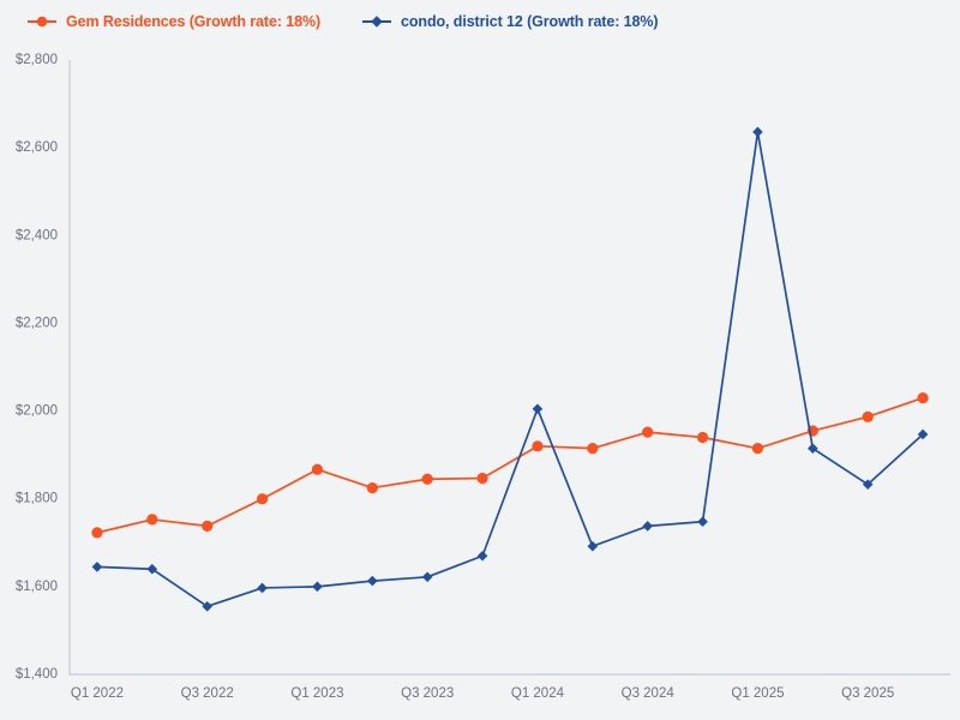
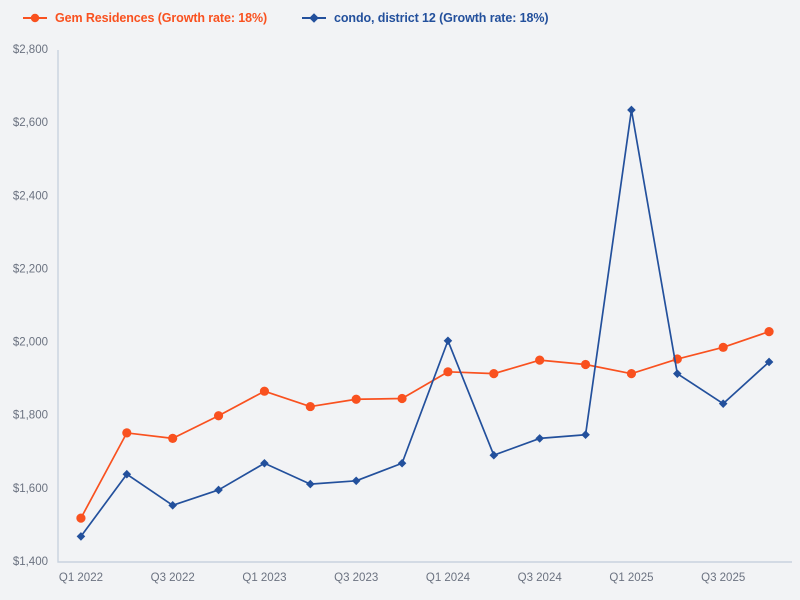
Gem Residences (Growth rate: 18%)/Q1 2022: $1720 -> $1520
condo, district 12 (Growth rate: 18%)/Q1 2022: $1640 -> $1470
condo, district 12 (Growth rate: 18%)/Q1 2023: $1600 -> $1670
